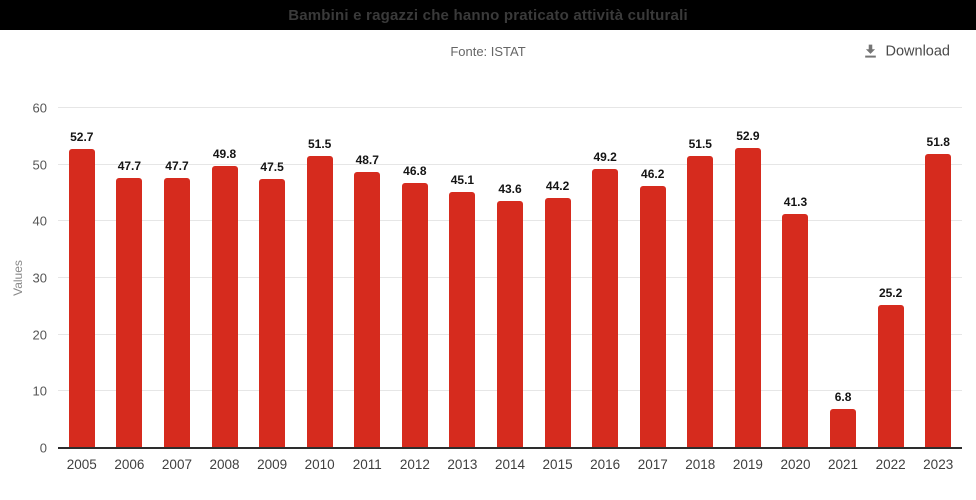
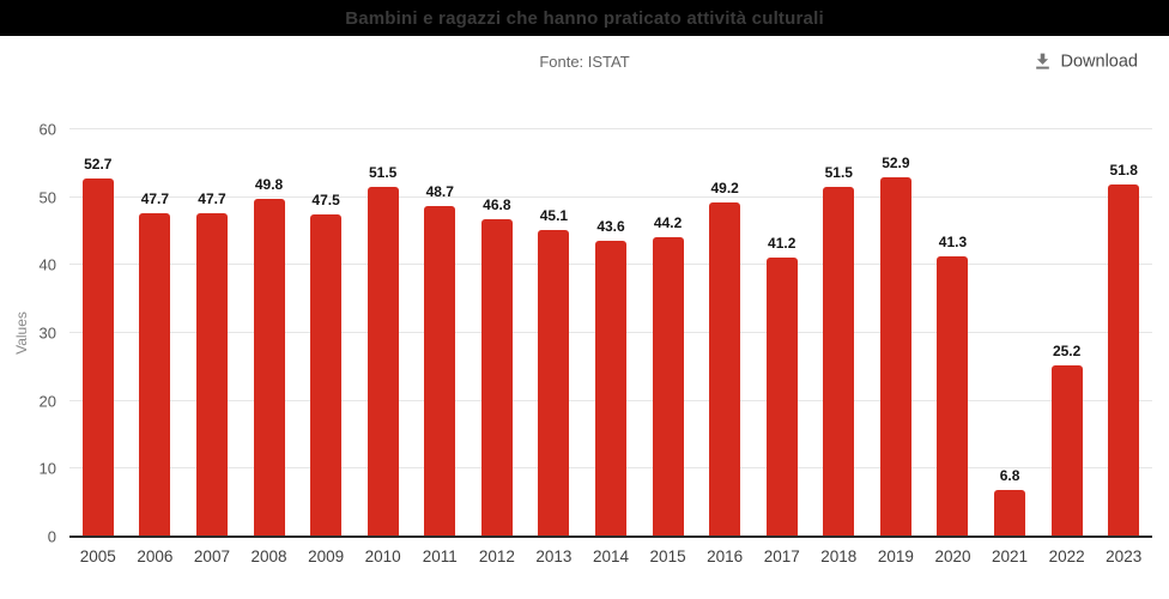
2017: 46.2 -> 41.2
